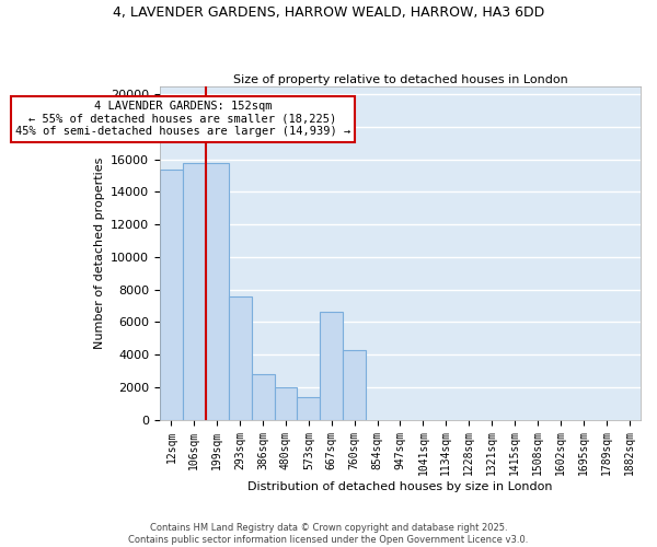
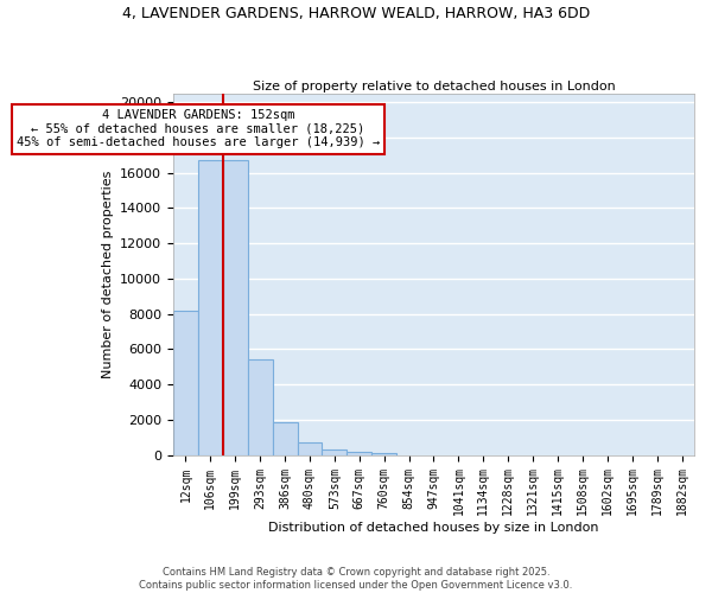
12sqm: 15400 -> 8200
106sqm: 15800 -> 16700
199sqm: 15800 -> 16700
293sqm: 7600 -> 5400
386sqm: 2800 -> 1800
480sqm: 2000 -> 700
573sqm: 1400 -> 300
667sqm: 6600 -> 200
760sqm: 4300 -> 100
